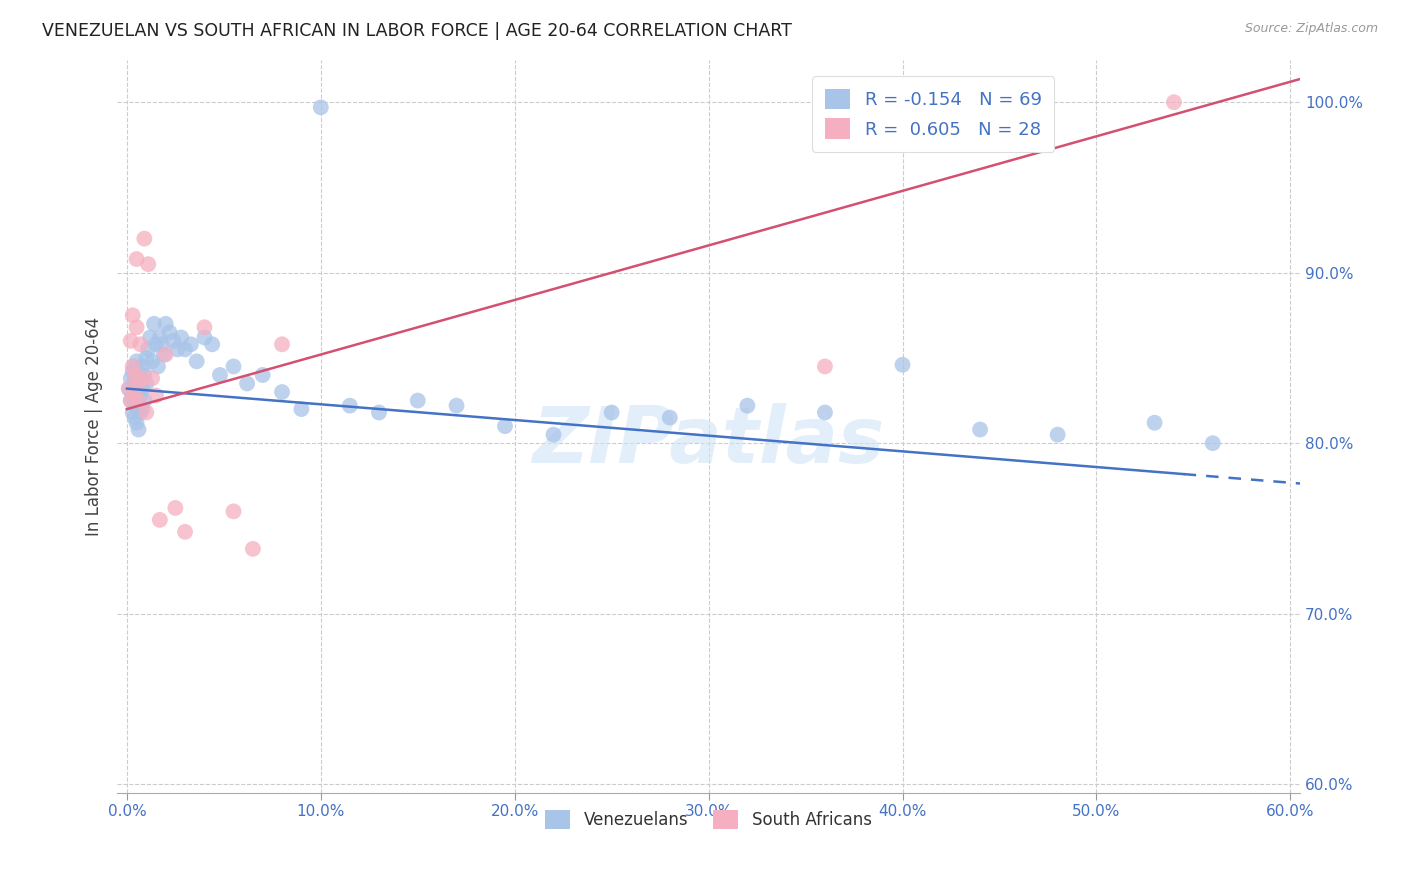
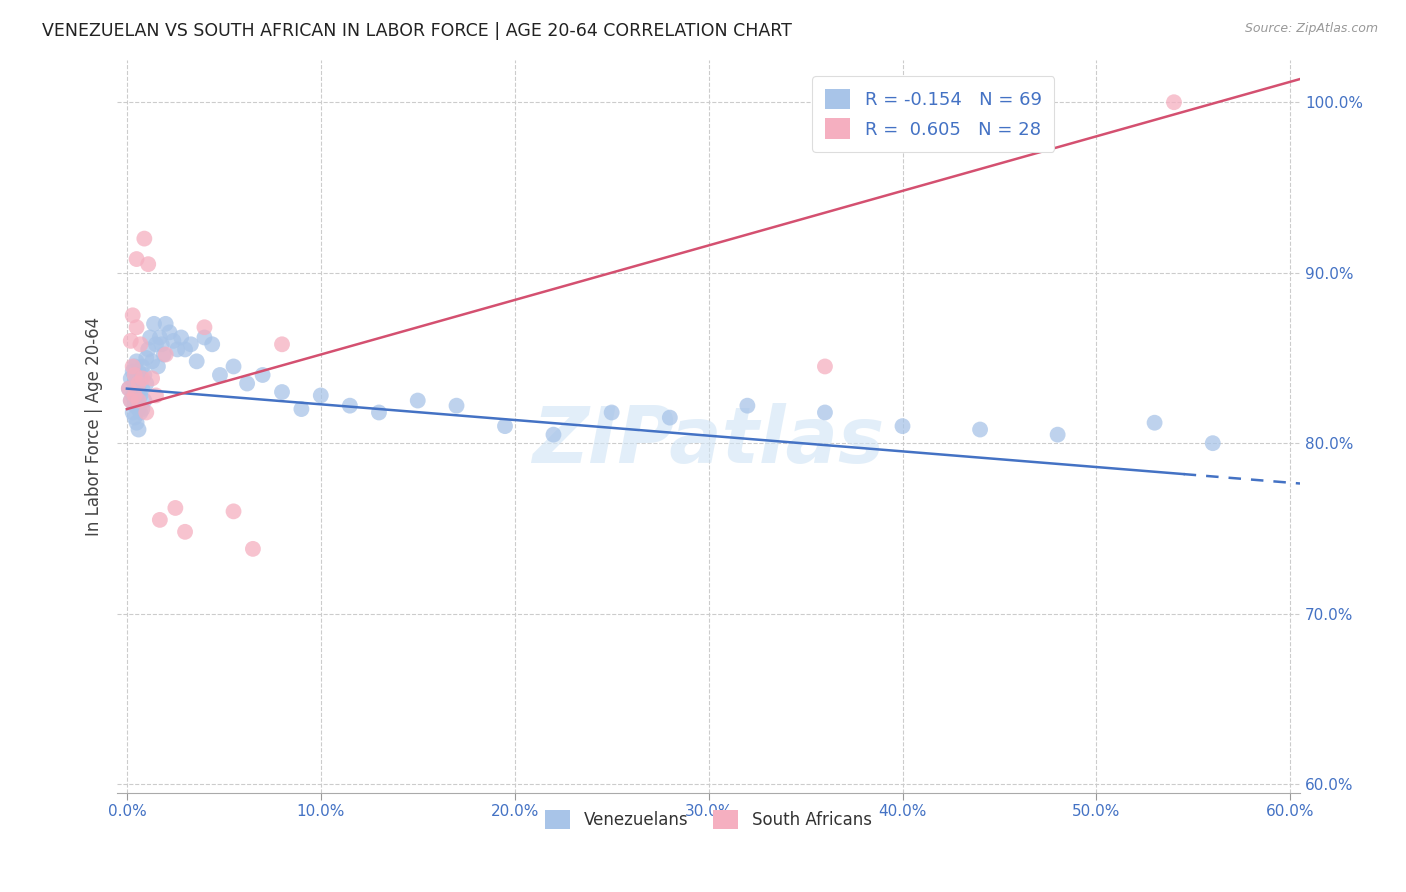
Venezuelans/10.0%: 99.7% -> 82.8%
Venezuelans/40.0%: 84.6% -> 81.0%
